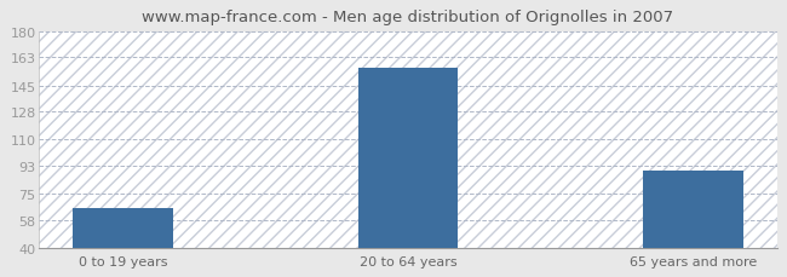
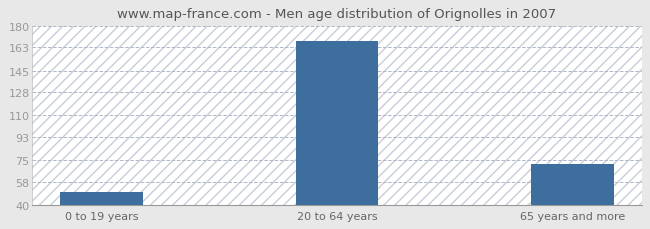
0 to 19 years: 66 -> 50
20 to 64 years: 156 -> 168
65 years and more: 90 -> 72
